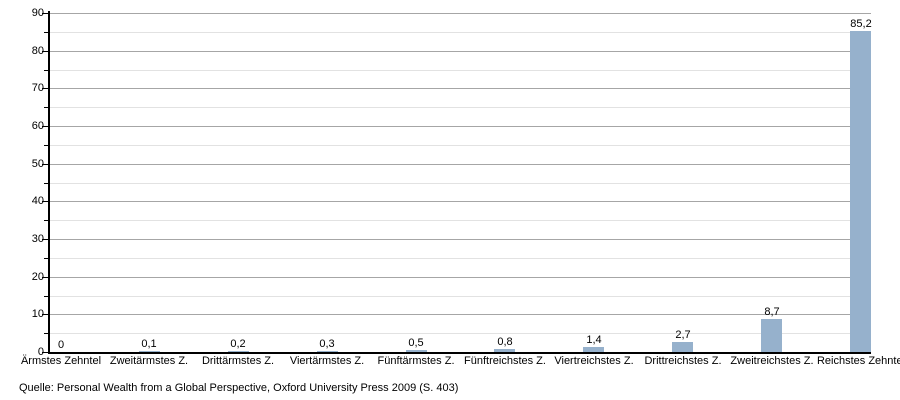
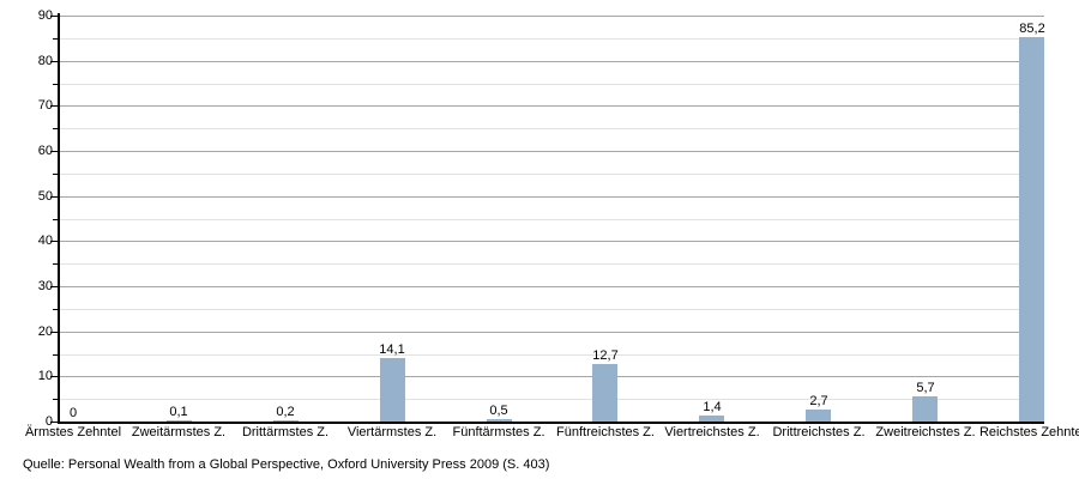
Viertärmstes Z.: 0,3 -> 14,1
Fünftreichstes Z.: 0,8 -> 12,7
Zweitreichstes Z.: 8,7 -> 5,7
